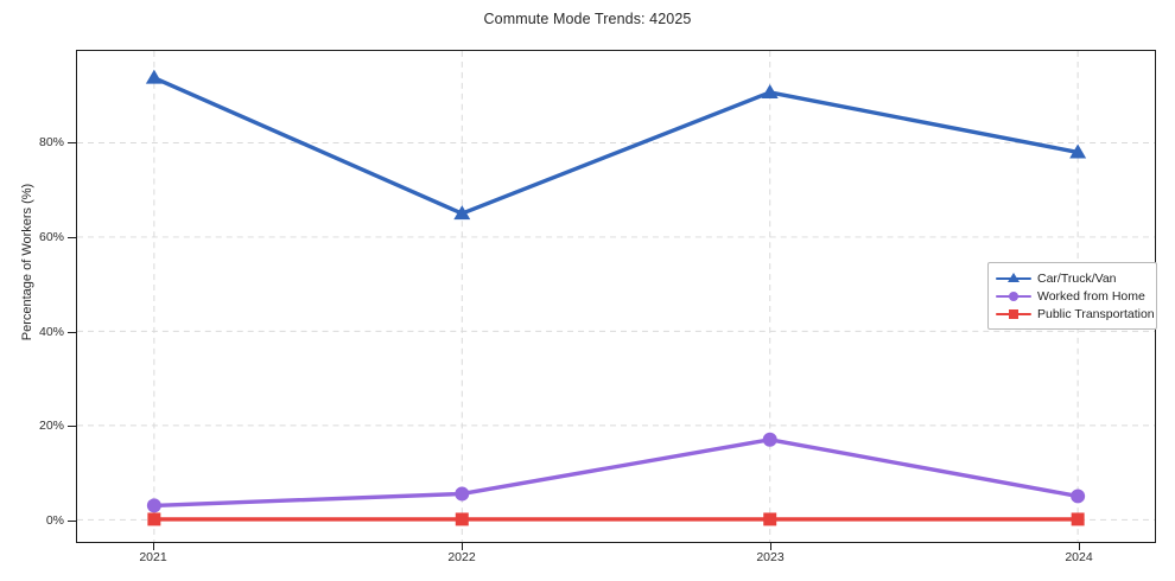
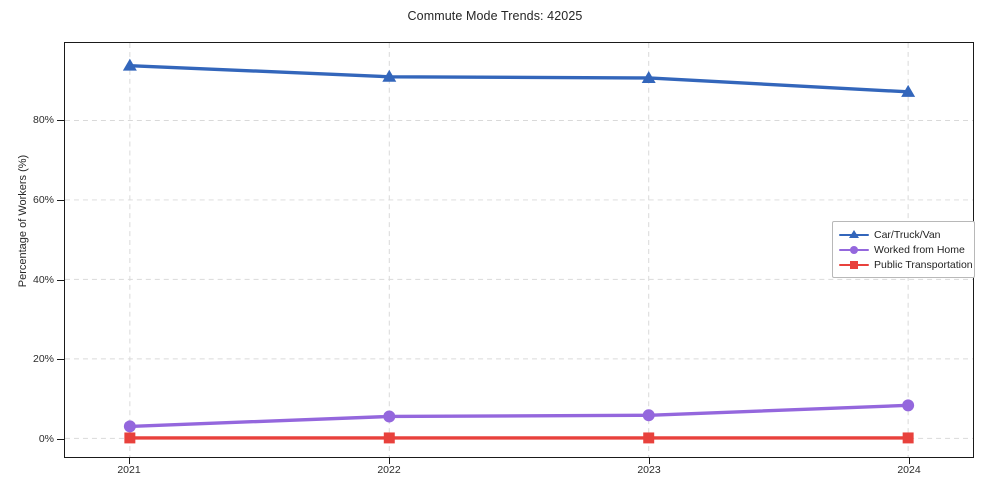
Car/Truck/Van/2022: 65% -> 91%
Worked from Home/2023: 17% -> 6%
Car/Truck/Van/2024: 78% -> 87%
Worked from Home/2024: 5% -> 8%
